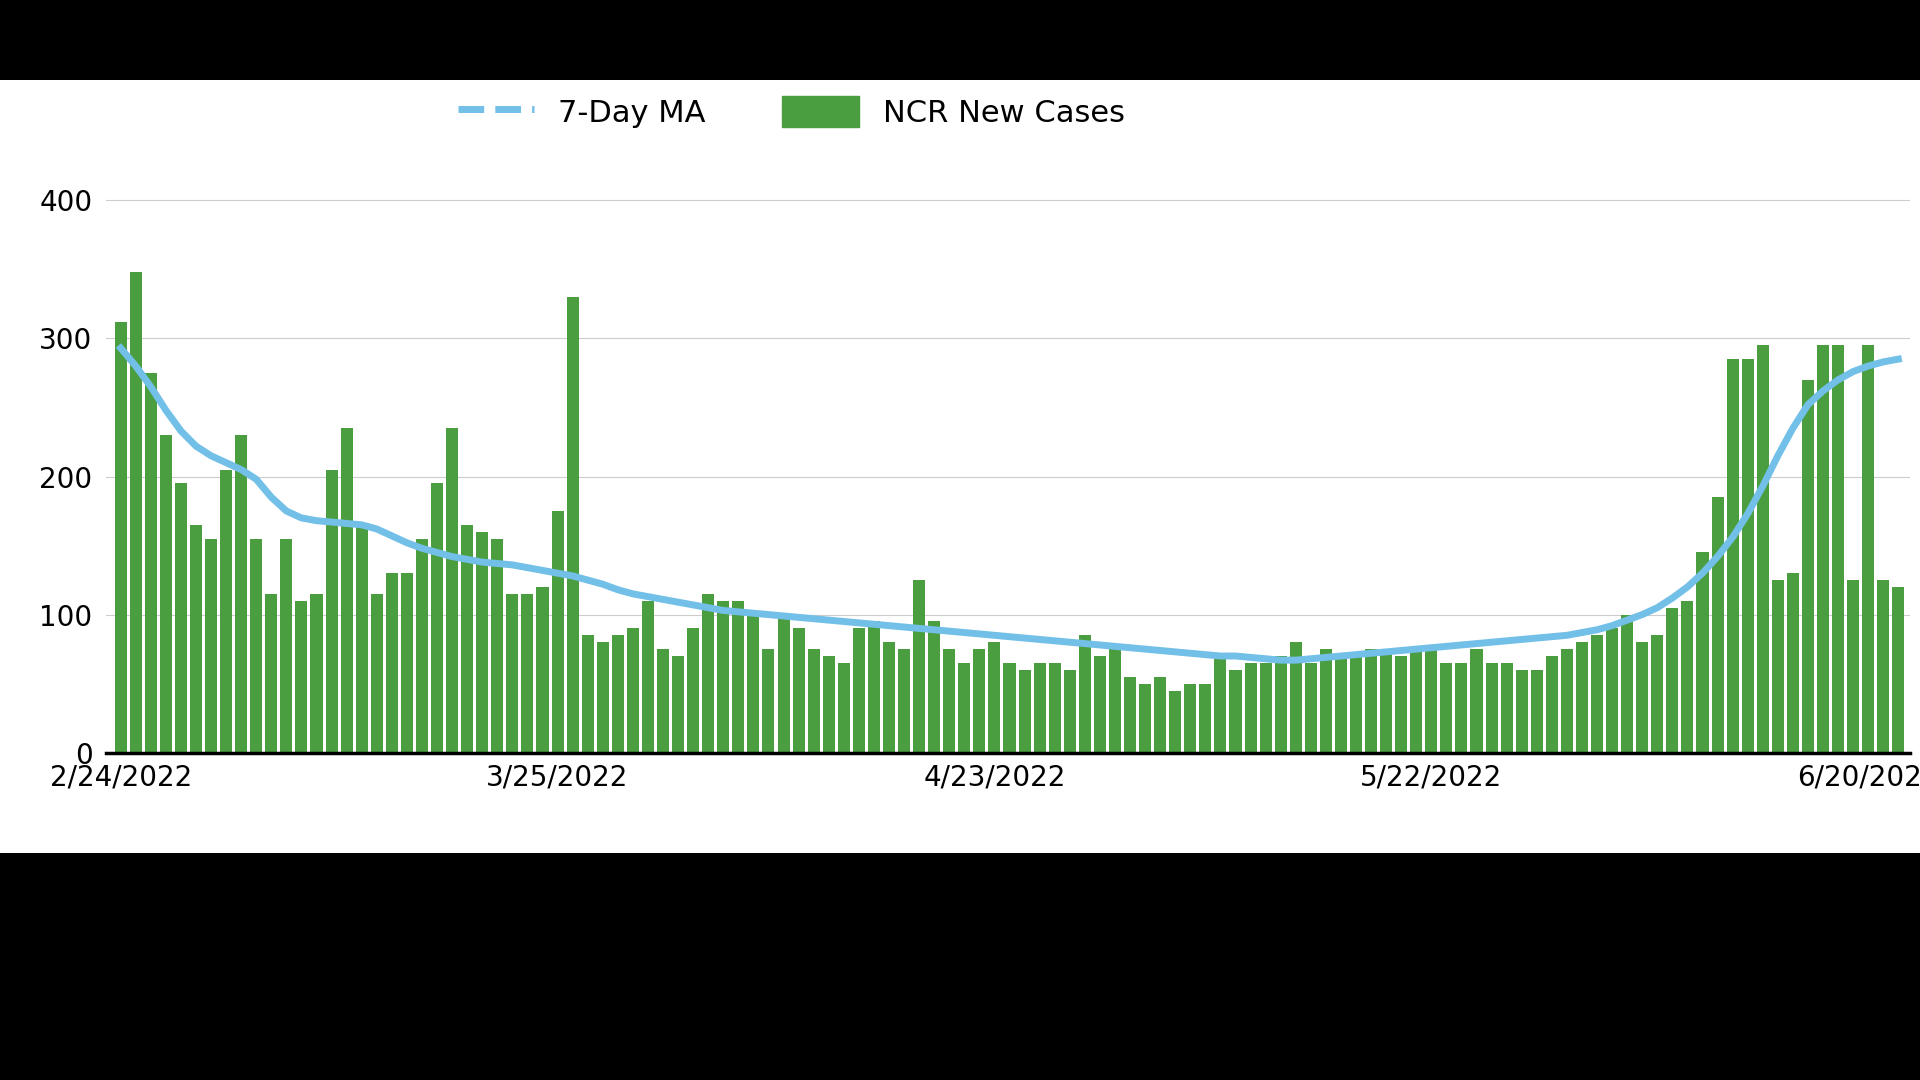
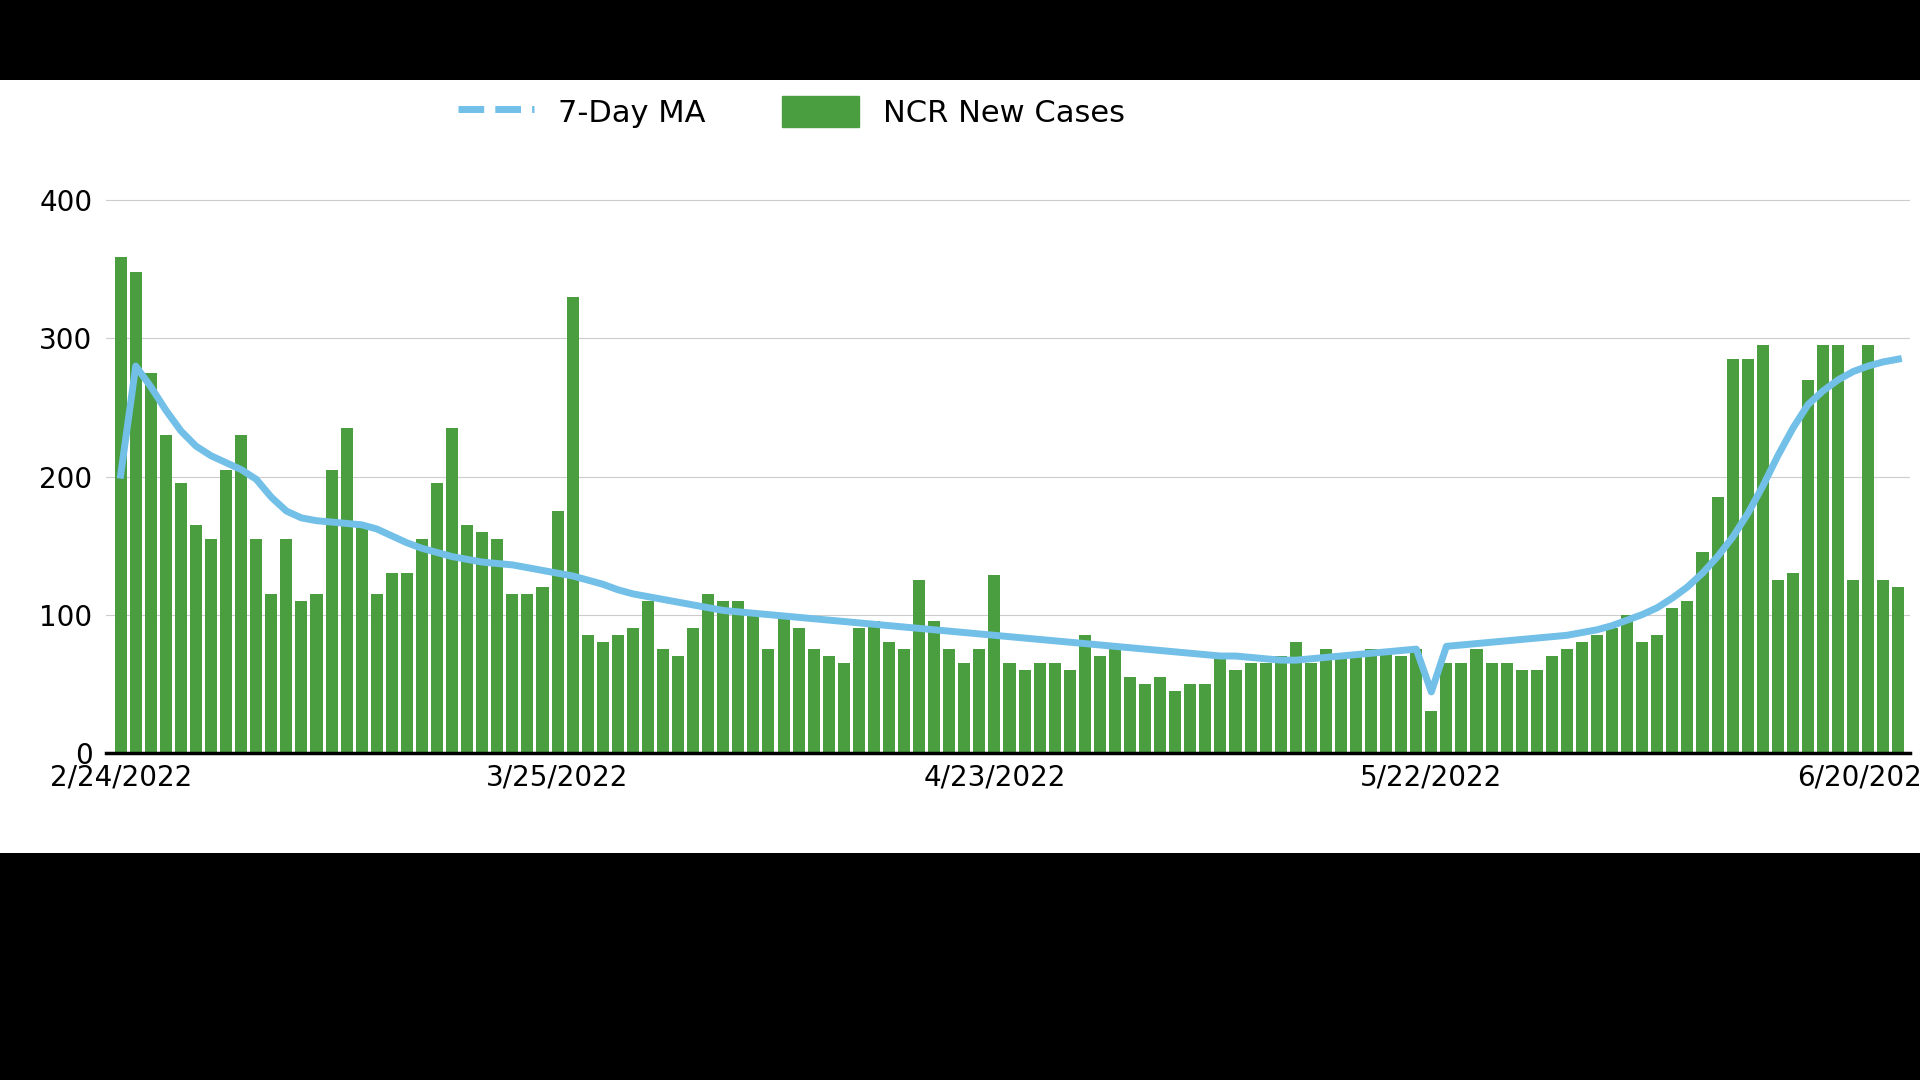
NCR New Cases/2/24/2022: 312 -> 359
7-Day MA/2/24/2022: 293 -> 201
NCR New Cases/4/23/2022: 80 -> 129
NCR New Cases/5/22/2022: 75 -> 30
7-Day MA/5/22/2022: 76 -> 44
